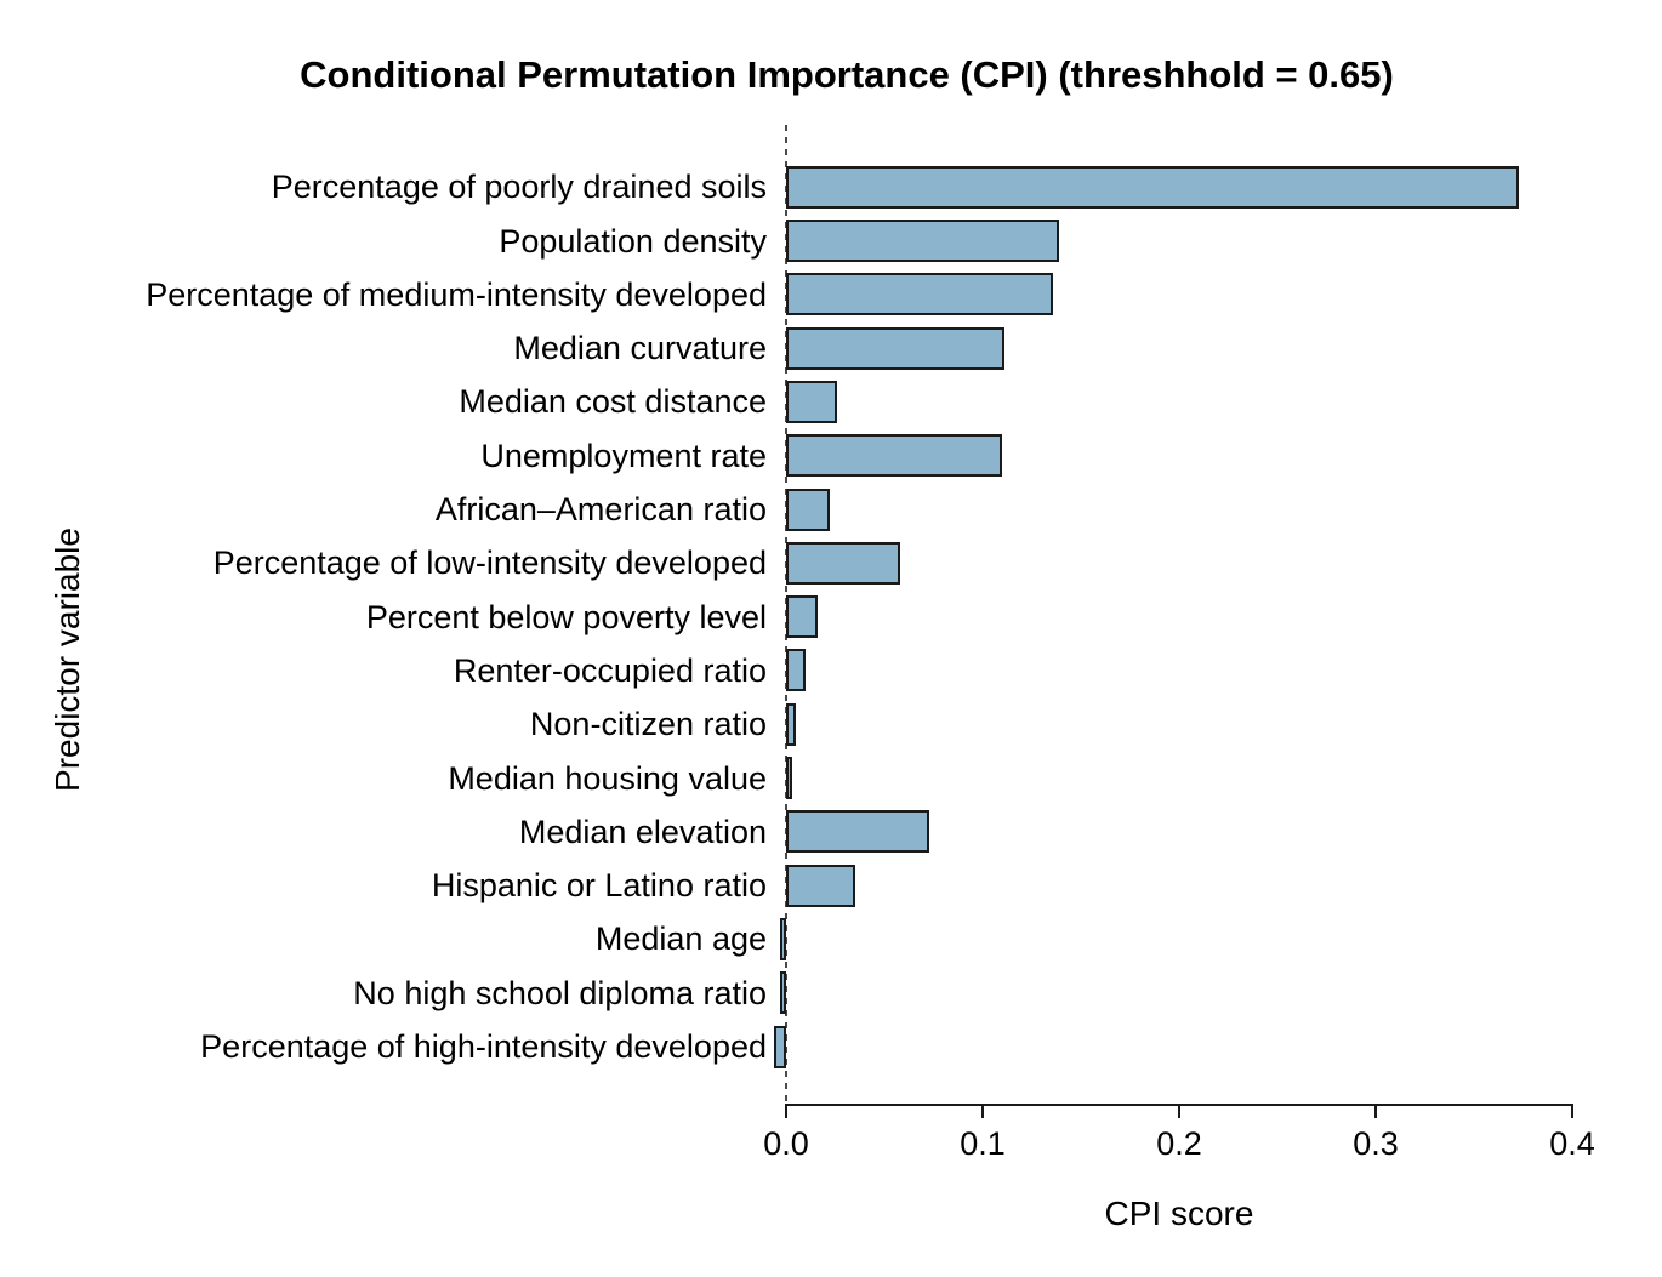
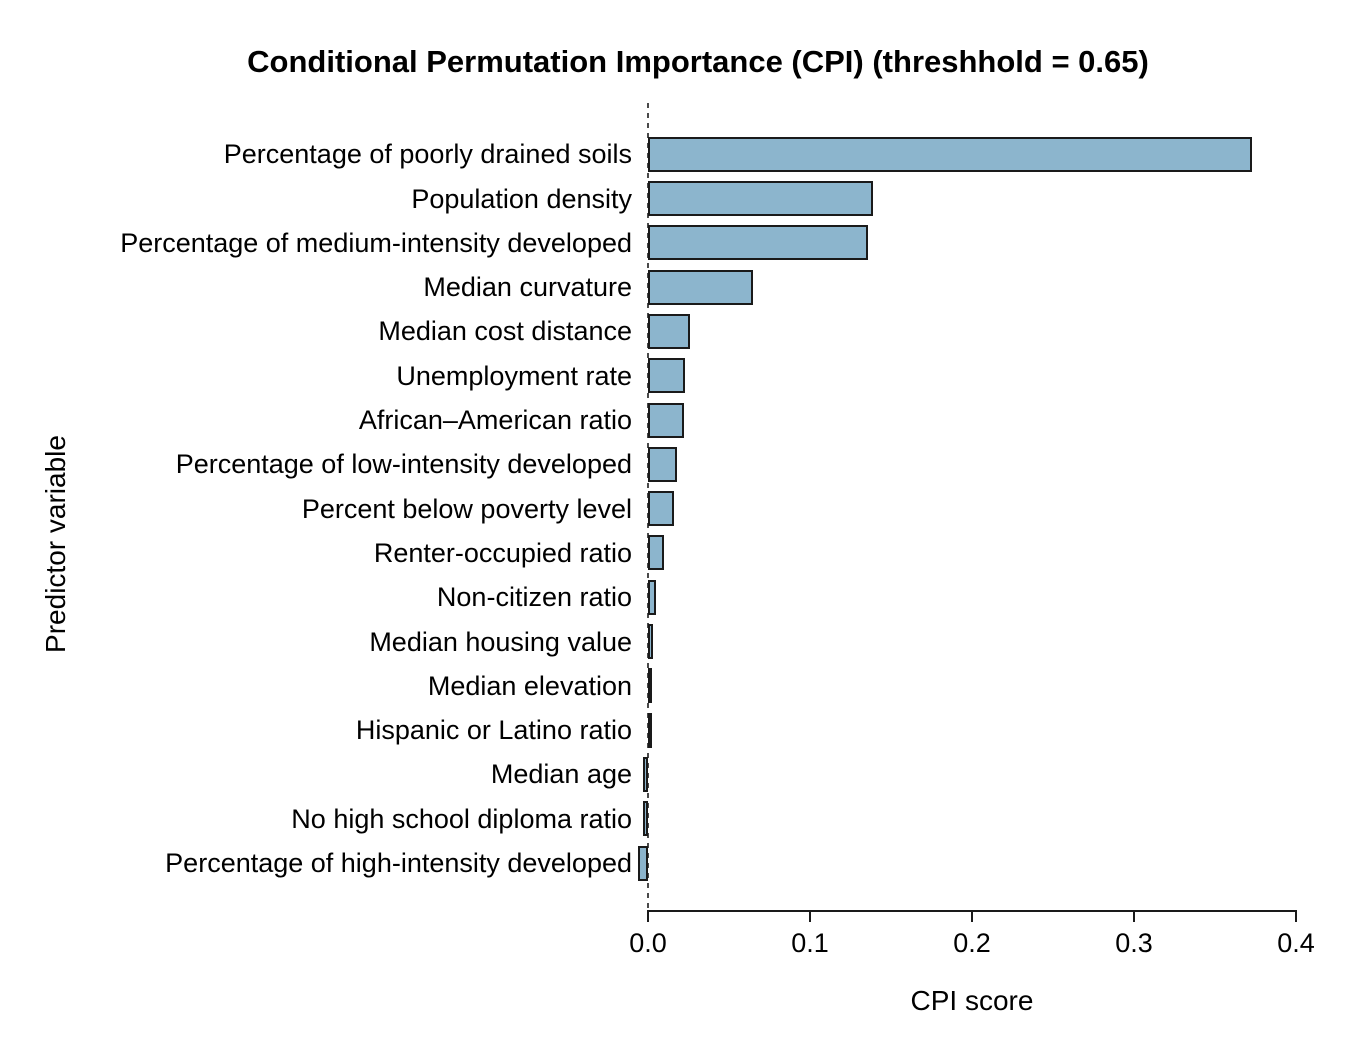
Median curvature: 0.111 -> 0.065
Unemployment rate: 0.110 -> 0.023
Percentage of low-intensity developed: 0.058 -> 0.018
Median elevation: 0.073 -> 0.002
Hispanic or Latino ratio: 0.035 -> 0.001
